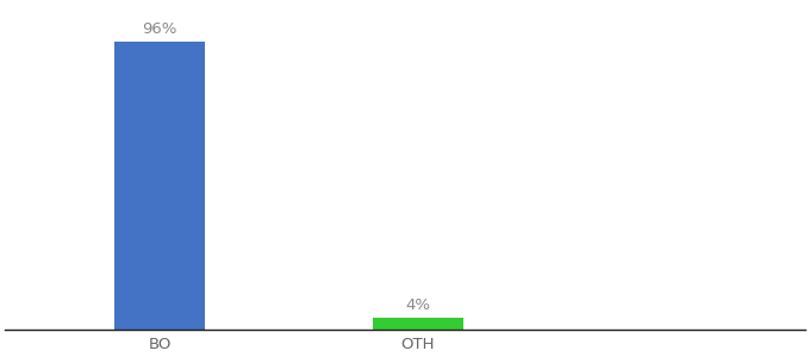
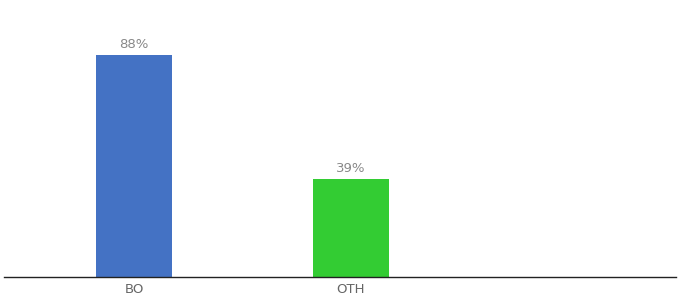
BO: 96% -> 88%
OTH: 4% -> 39%
